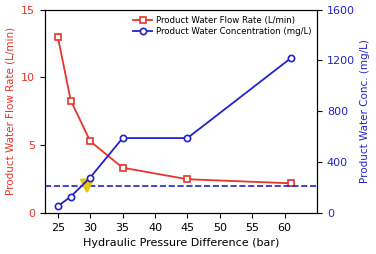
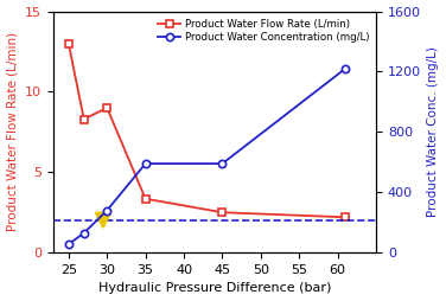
Product Water Flow Rate (L/min)/30: 5.3 -> 9.0
